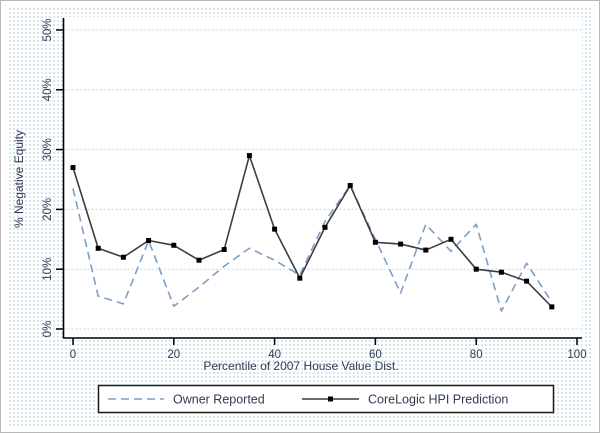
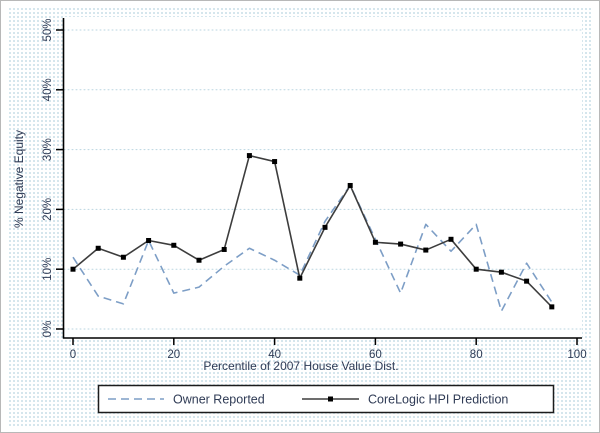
Owner Reported/0: 24% -> 12%
CoreLogic HPI Prediction/0: 27% -> 10%
Owner Reported/20: 4% -> 6%
CoreLogic HPI Prediction/40: 17% -> 28%
